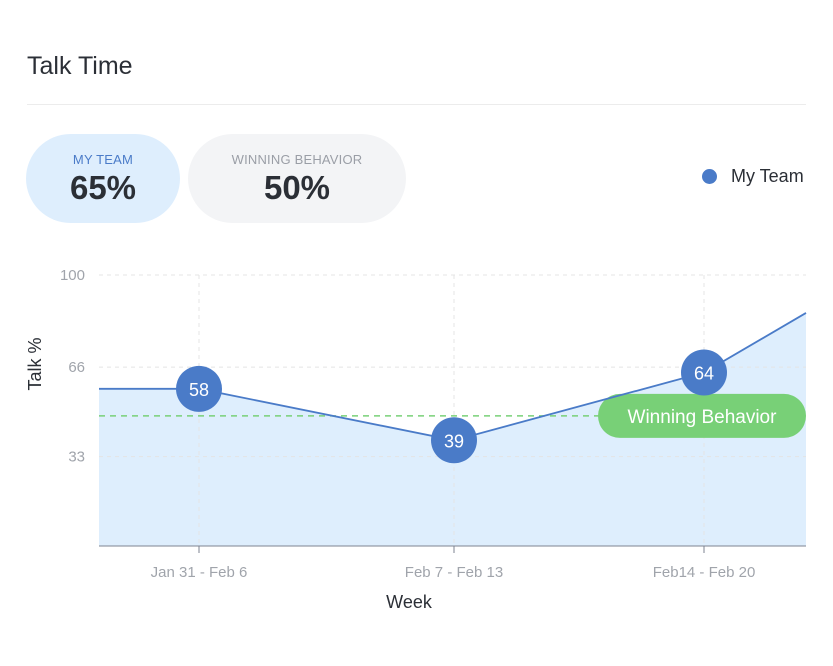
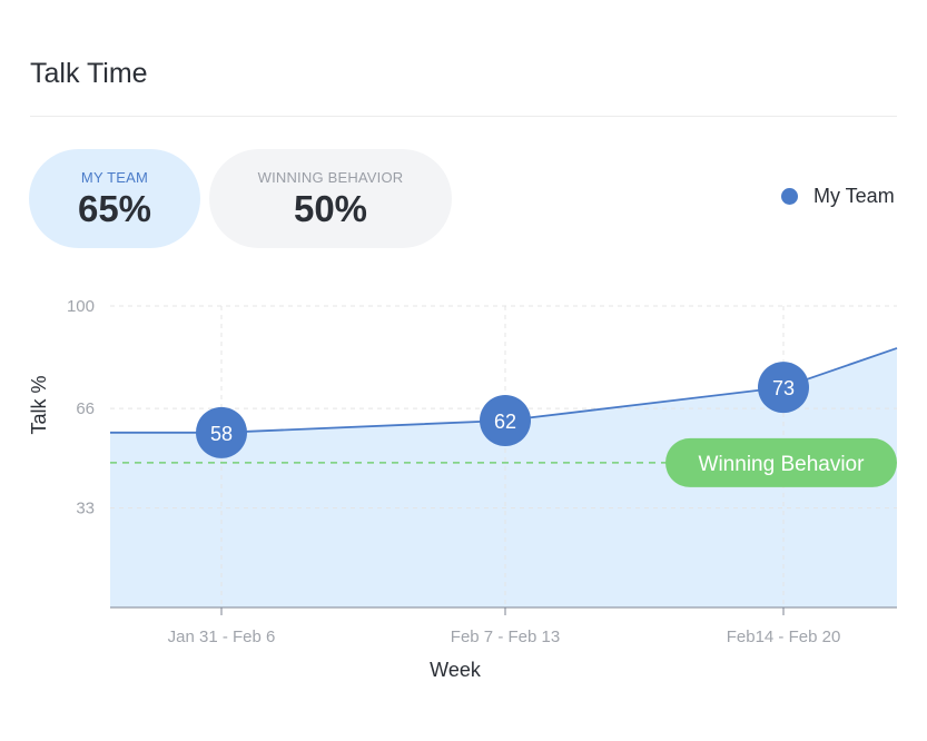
Feb 7 - Feb 13: 39 -> 62
Feb14 - Feb 20: 64 -> 73
